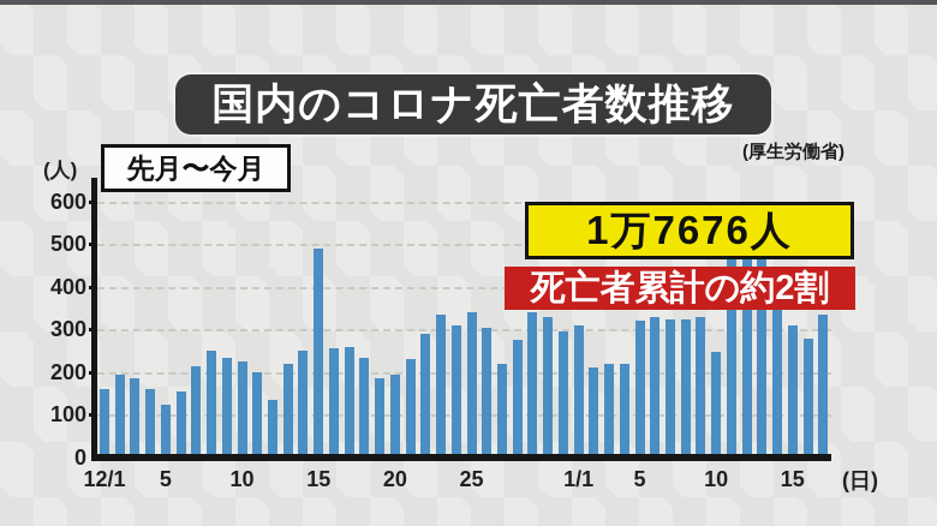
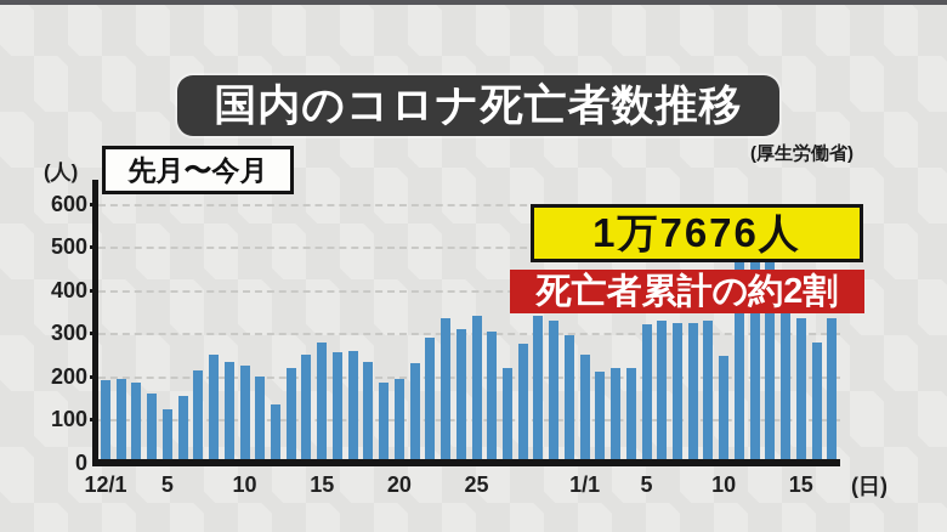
12/1: 160 -> 190
12/15: 490 -> 280
1/1: 310 -> 250
1/15: 310 -> 340
